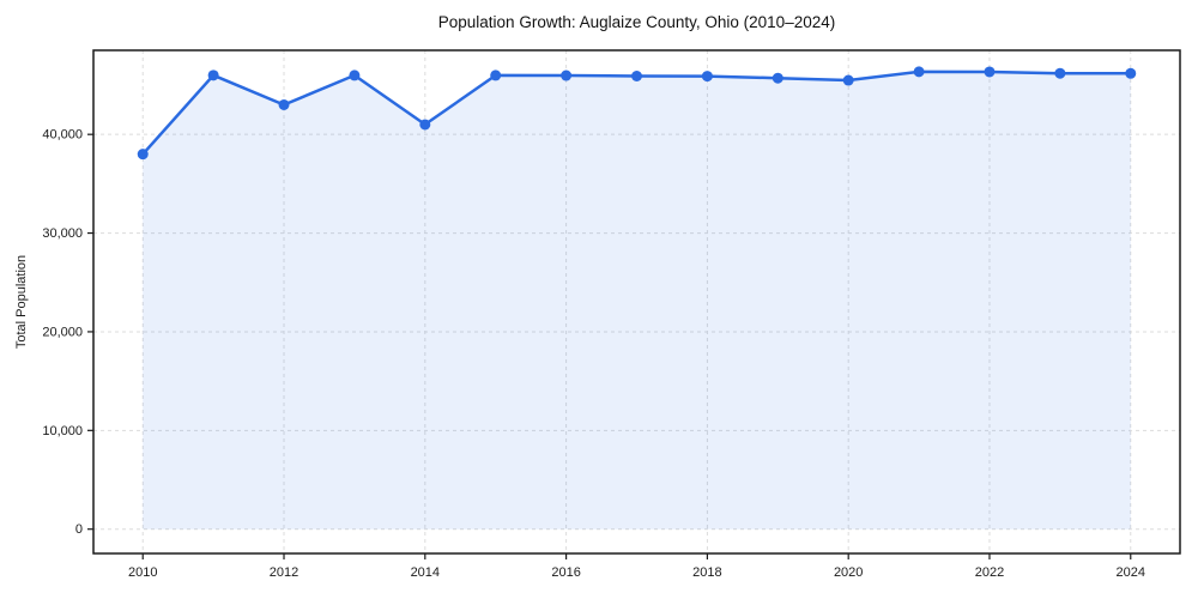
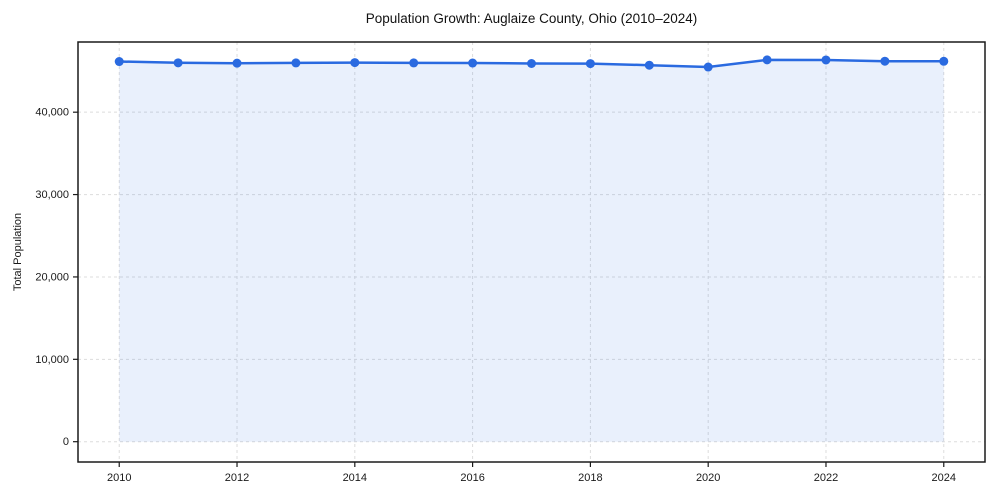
2010: 38000 -> 46000
2012: 43000 -> 46000
2014: 41000 -> 46000
